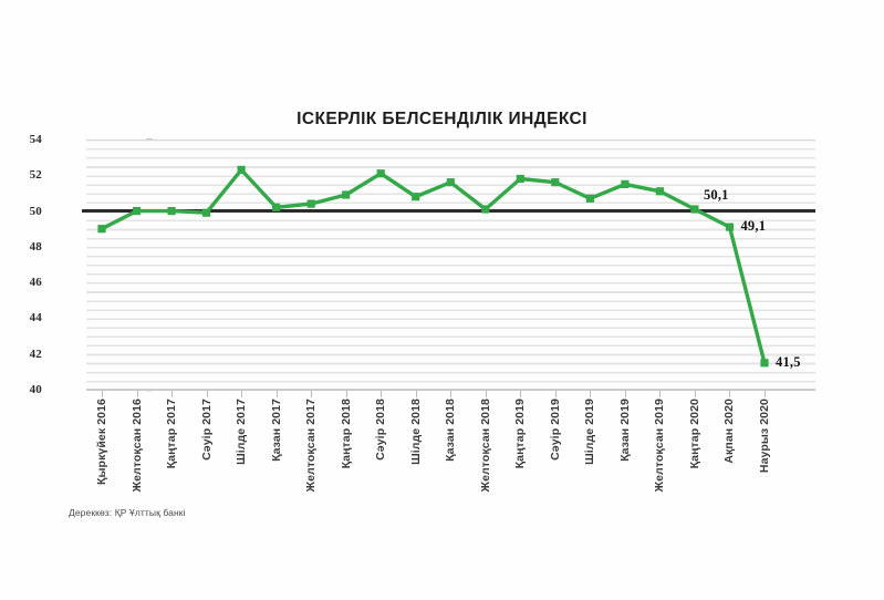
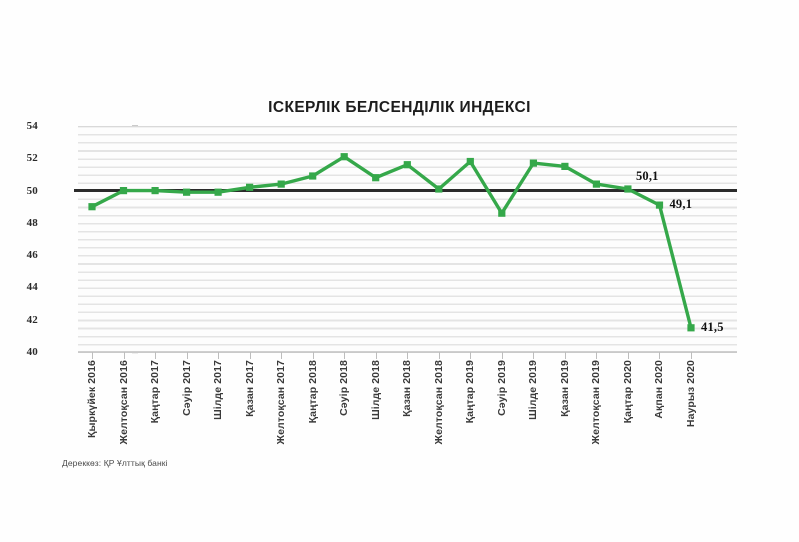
Шілде 2017: 52.3 -> 49.9
Сәуір 2019: 51.6 -> 48.6
Шілде 2019: 50.7 -> 51.7
Желтоқсан 2019: 51.1 -> 50.4
